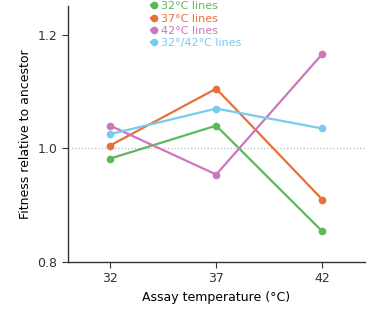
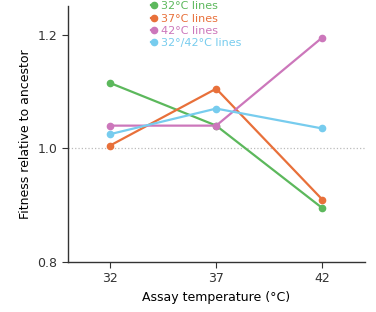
32°C lines/32: 0.982 -> 1.115
42°C lines/37: 0.954 -> 1.040
32°C lines/42: 0.854 -> 0.895
42°C lines/42: 1.166 -> 1.195
